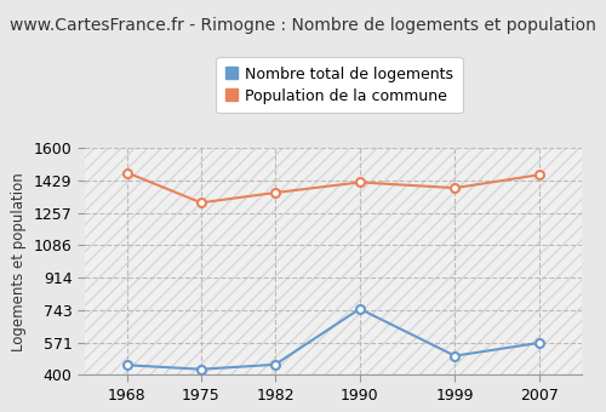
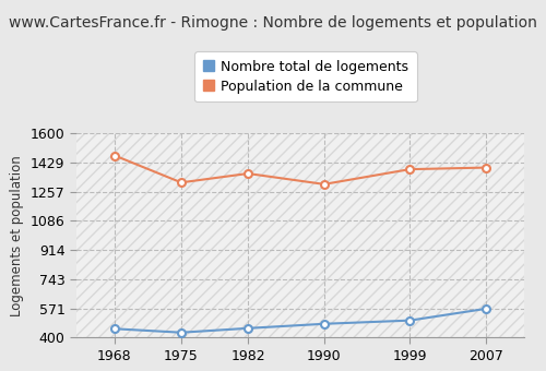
Nombre total de logements/1990: 750 -> 480
Population de la commune/1990: 1420 -> 1300
Population de la commune/2007: 1460 -> 1400
